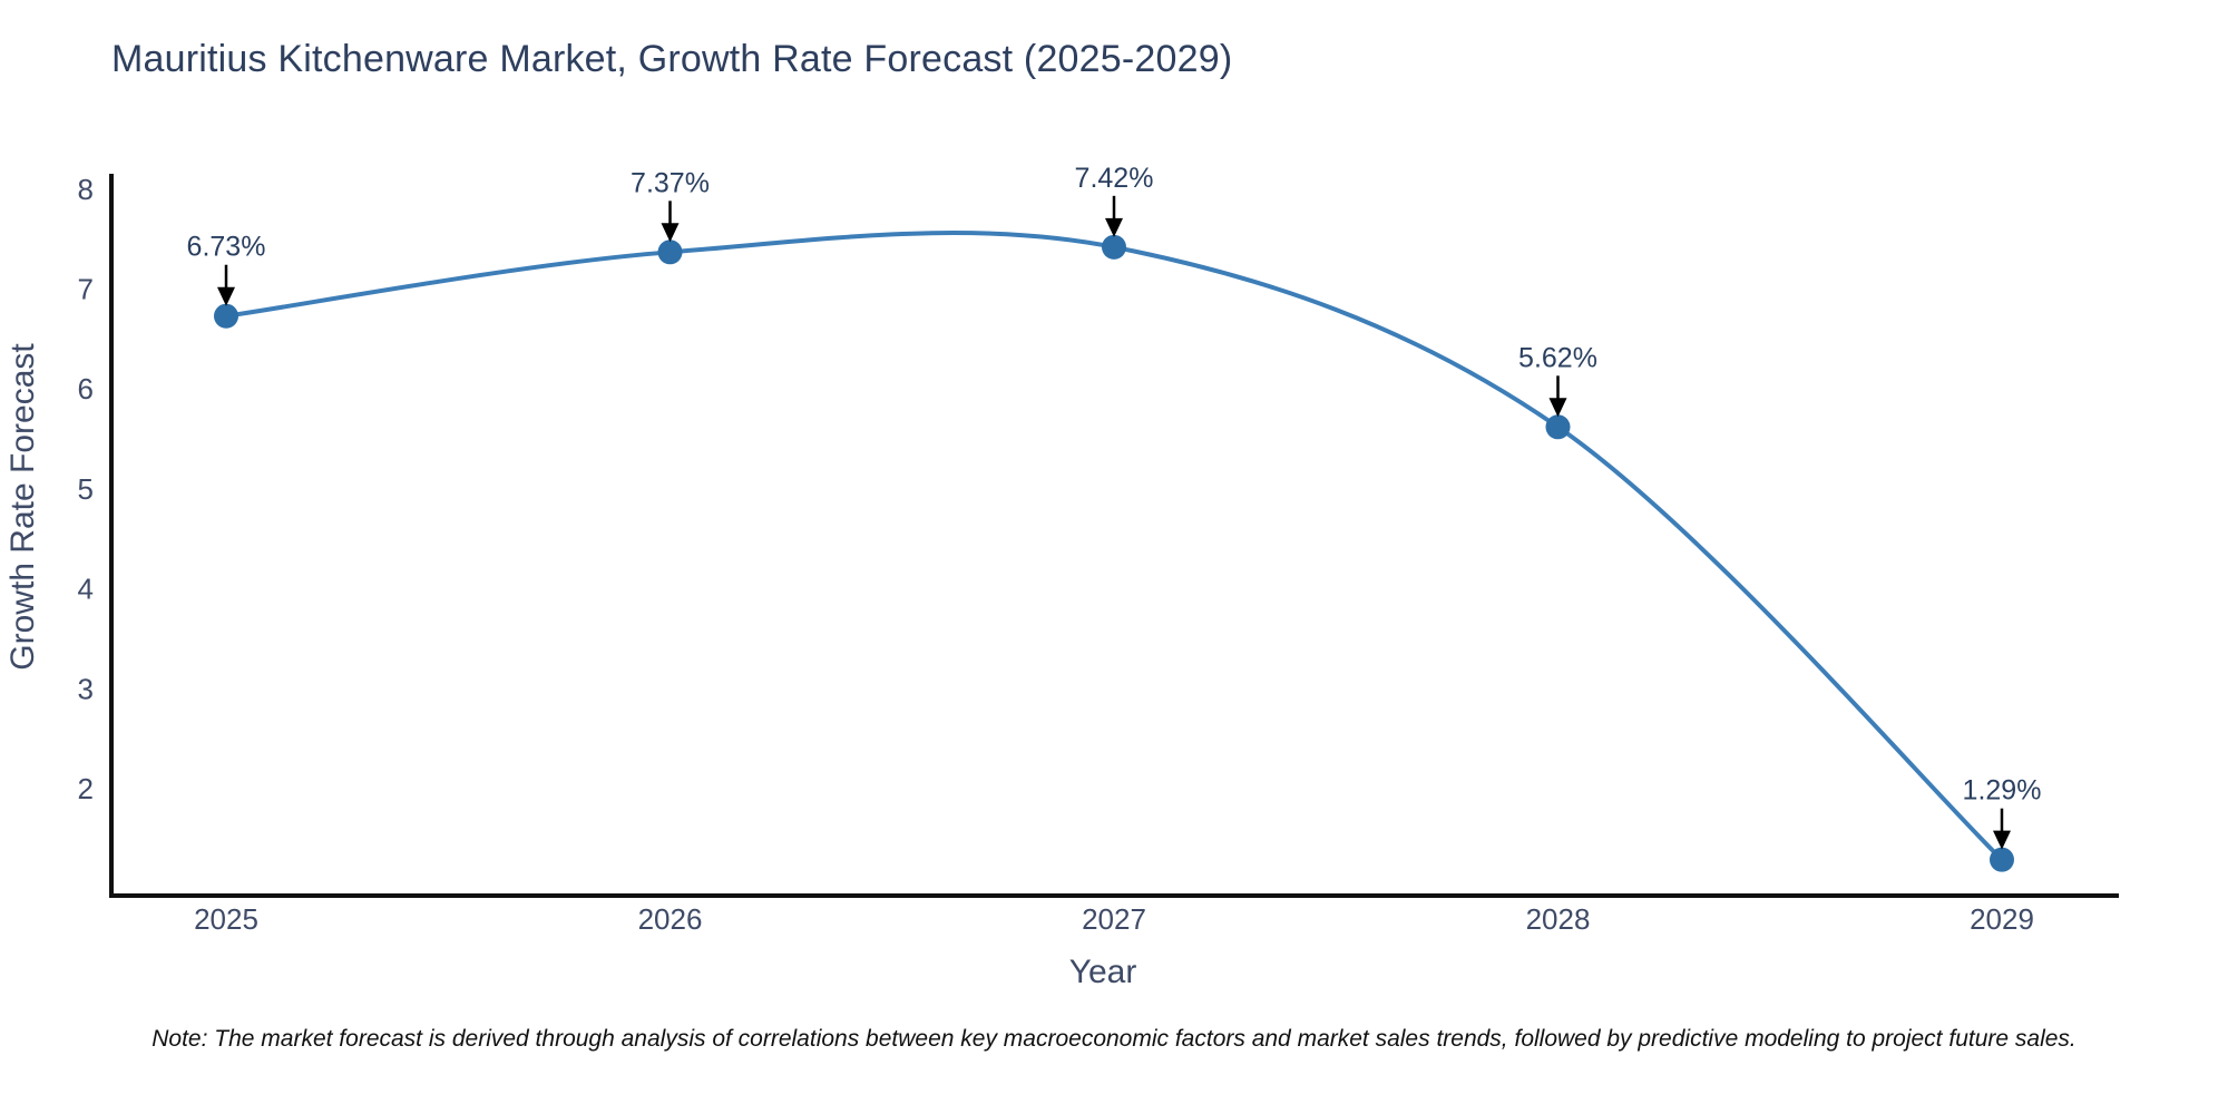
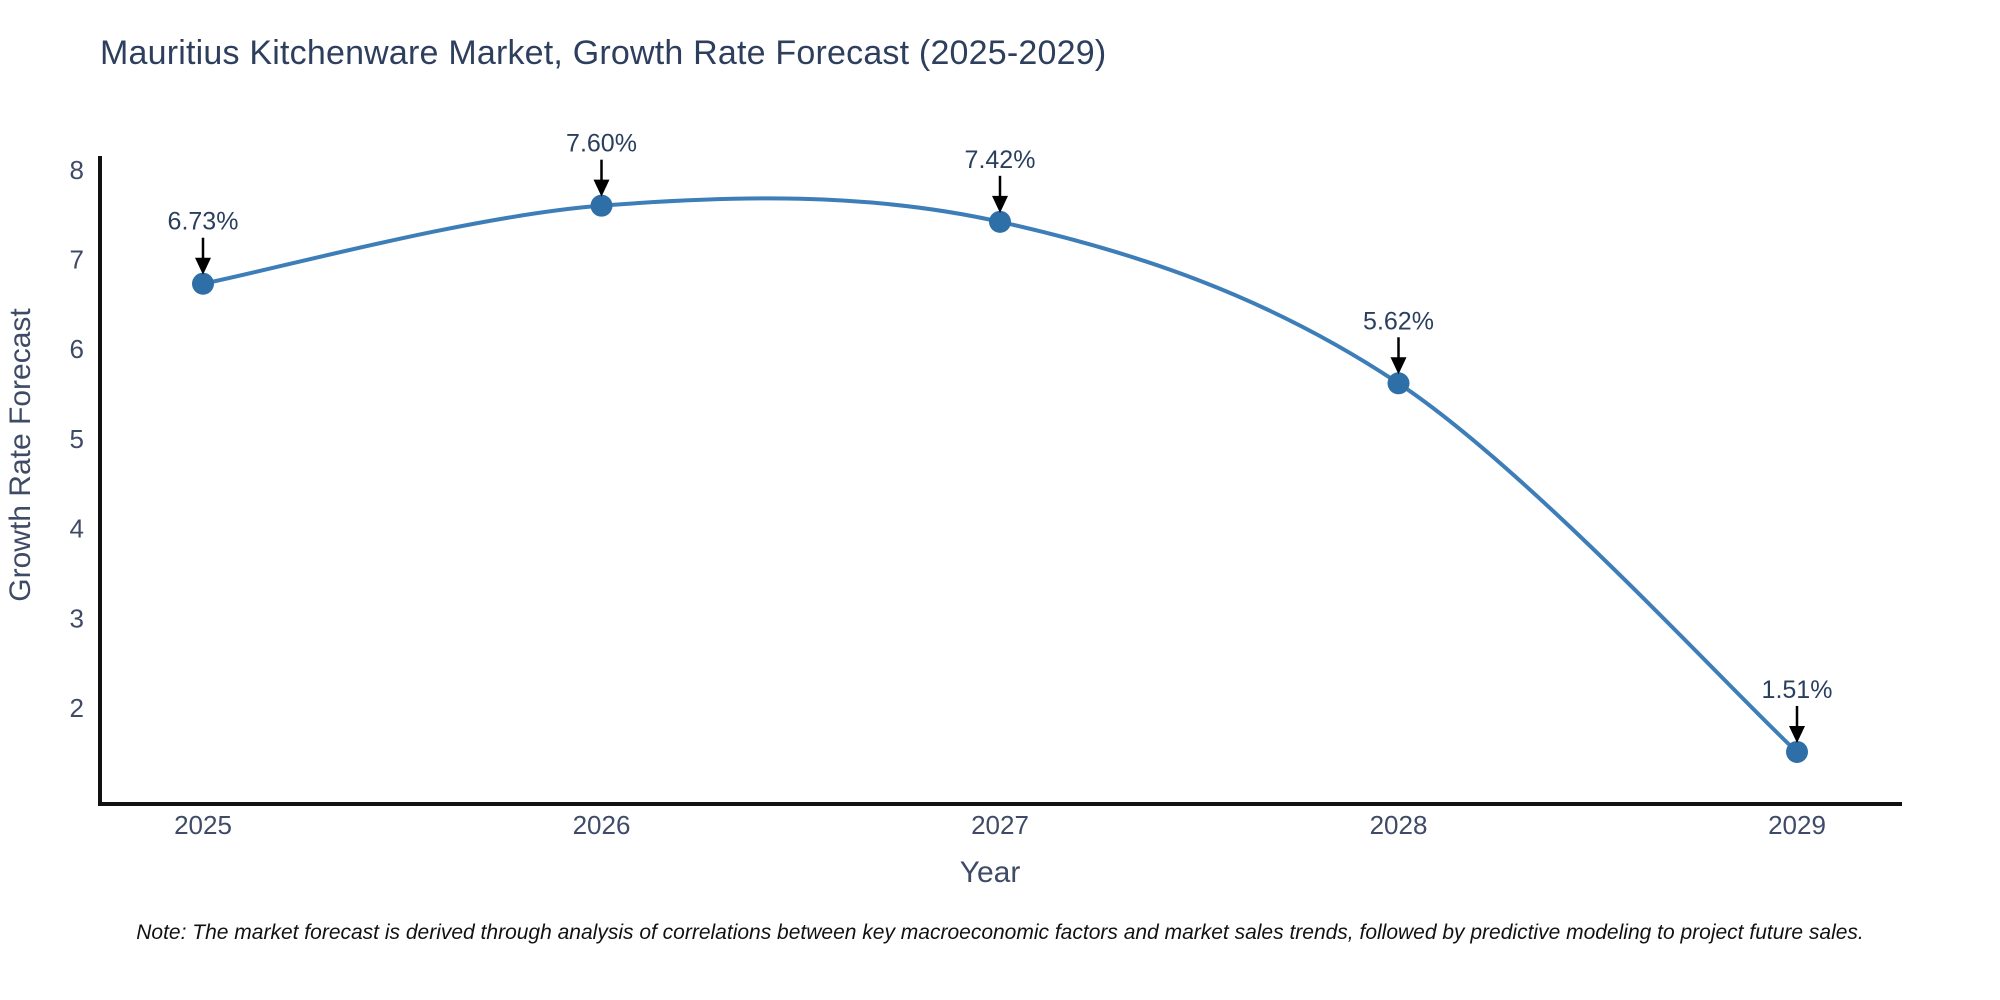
2026: 7.37% -> 7.60%
2029: 1.29% -> 1.51%
